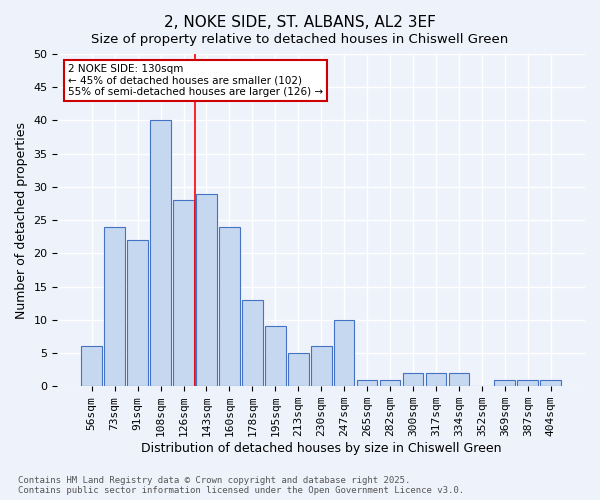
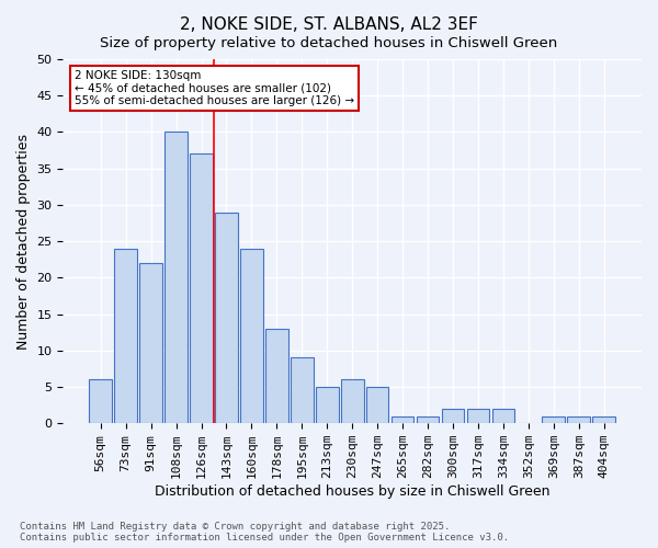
126sqm: 28 -> 37
247sqm: 10 -> 5
